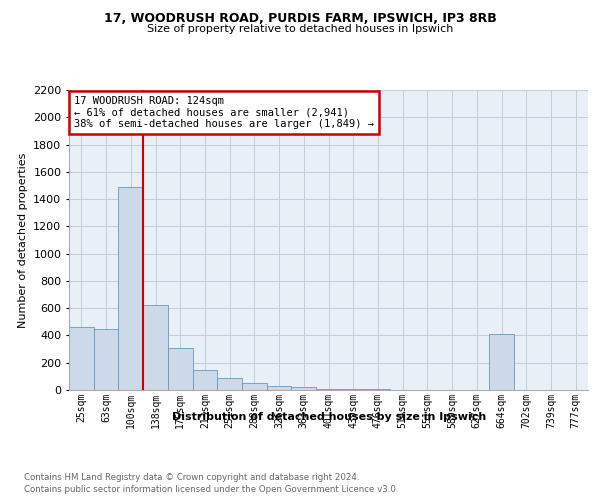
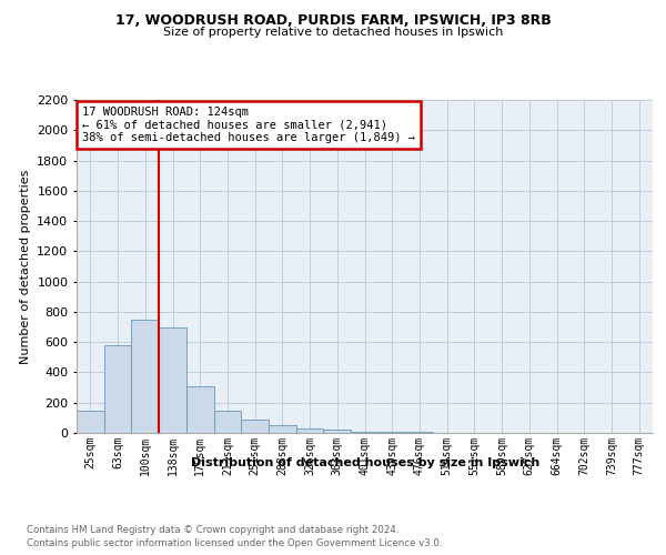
25sqm: 460 -> 150
63sqm: 450 -> 580
100sqm: 1490 -> 750
138sqm: 620 -> 700
664sqm: 410 -> 0
